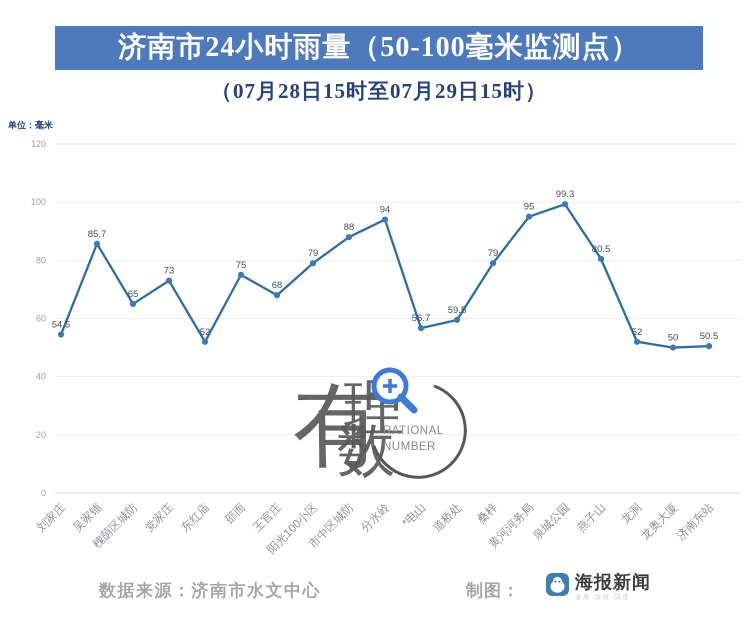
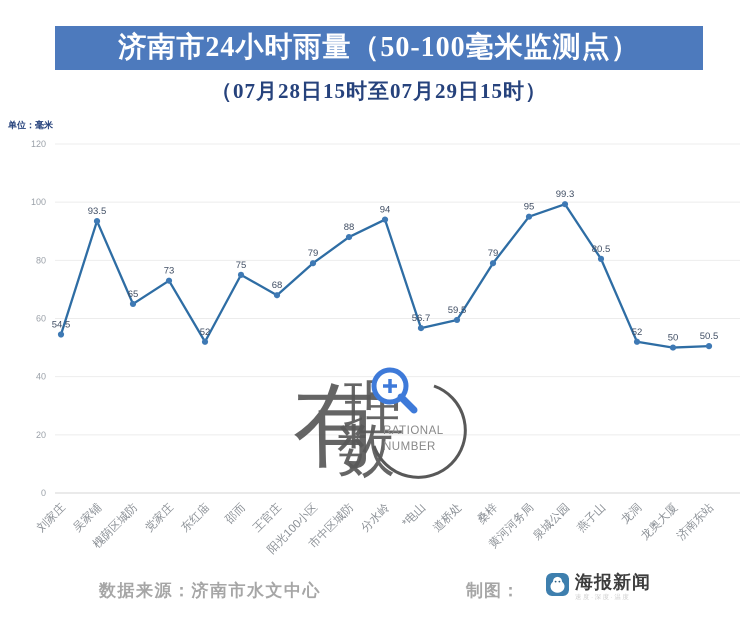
吴家铺: 85.7 -> 93.5
